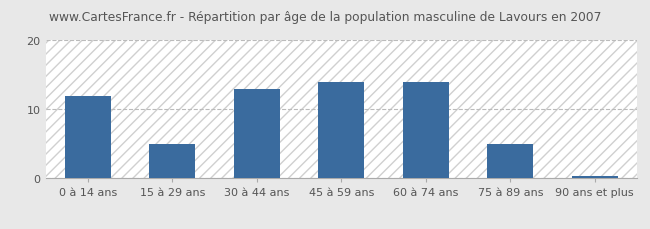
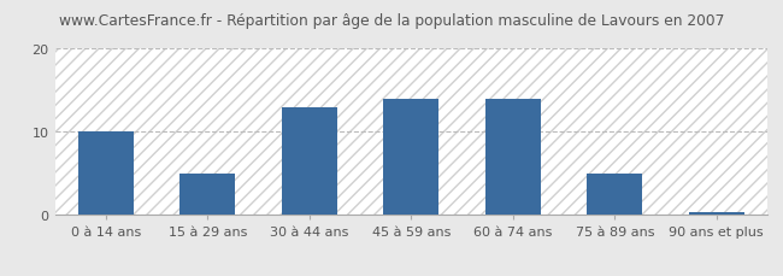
0 à 14 ans: 12.0 -> 10.0
